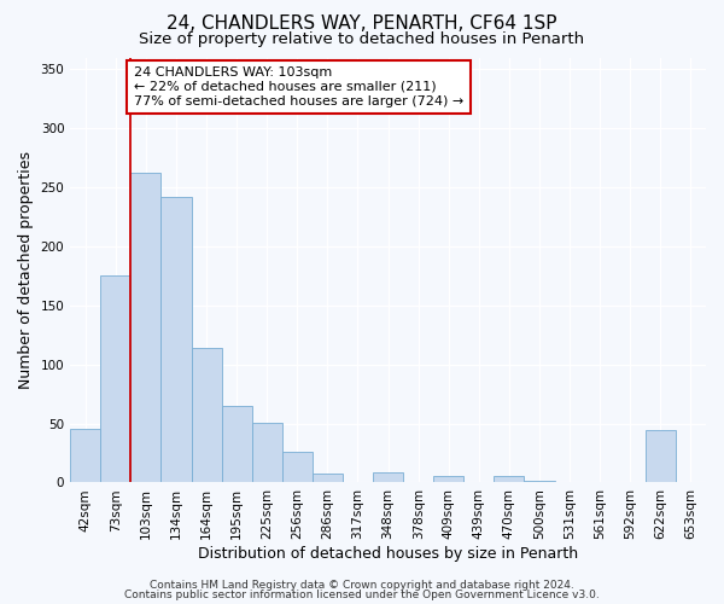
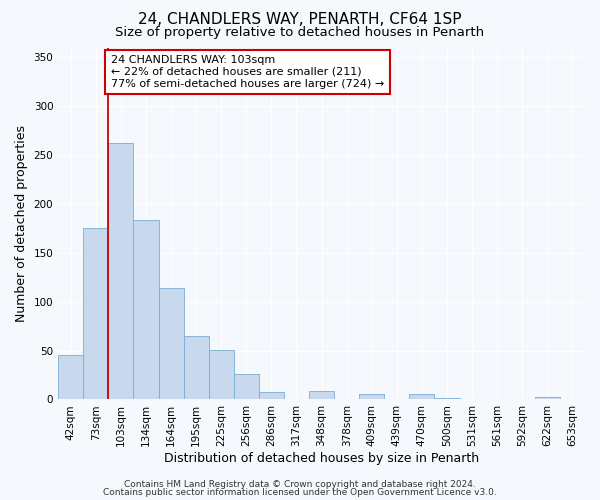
134sqm: 242 -> 184
622sqm: 44 -> 3
